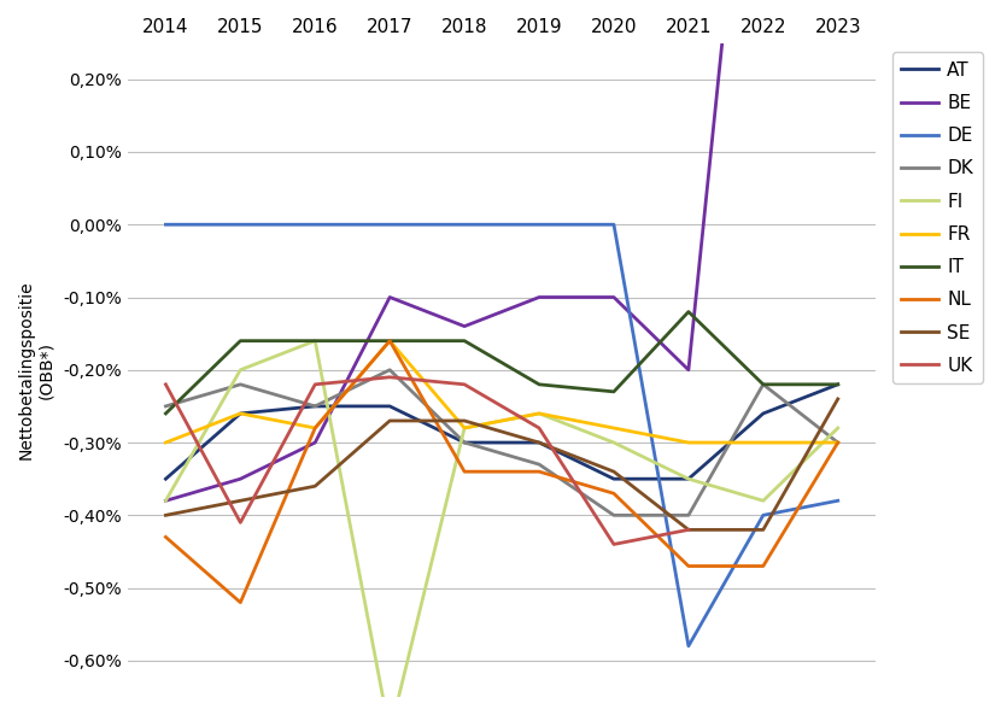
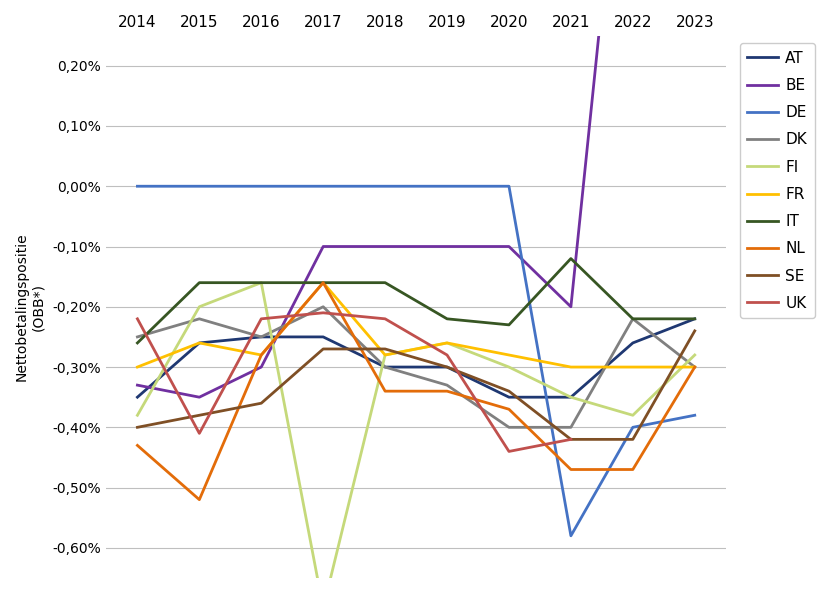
BE/2014: -0,38% -> -0,33%
BE/2018: -0,14% -> -0,10%
